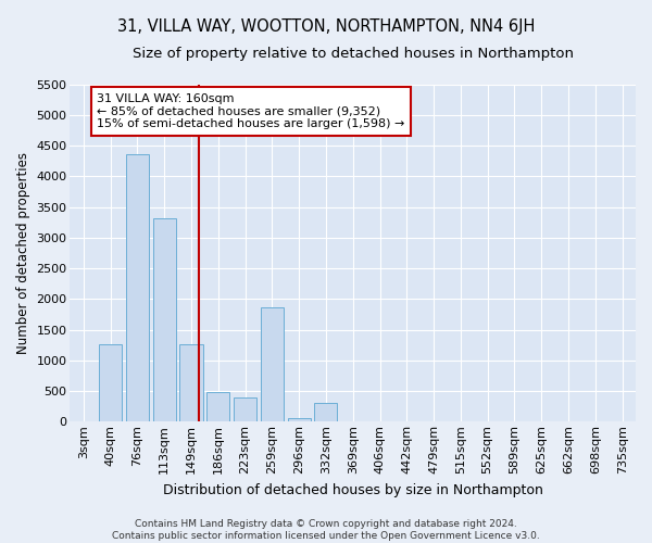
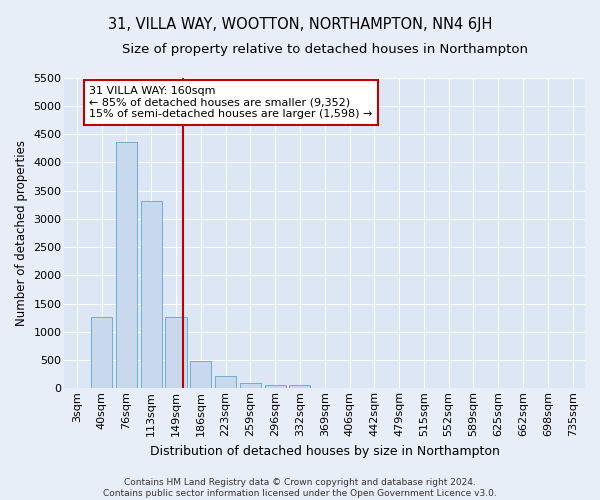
223sqm: 400 -> 220
259sqm: 1860 -> 90
332sqm: 300 -> 60
